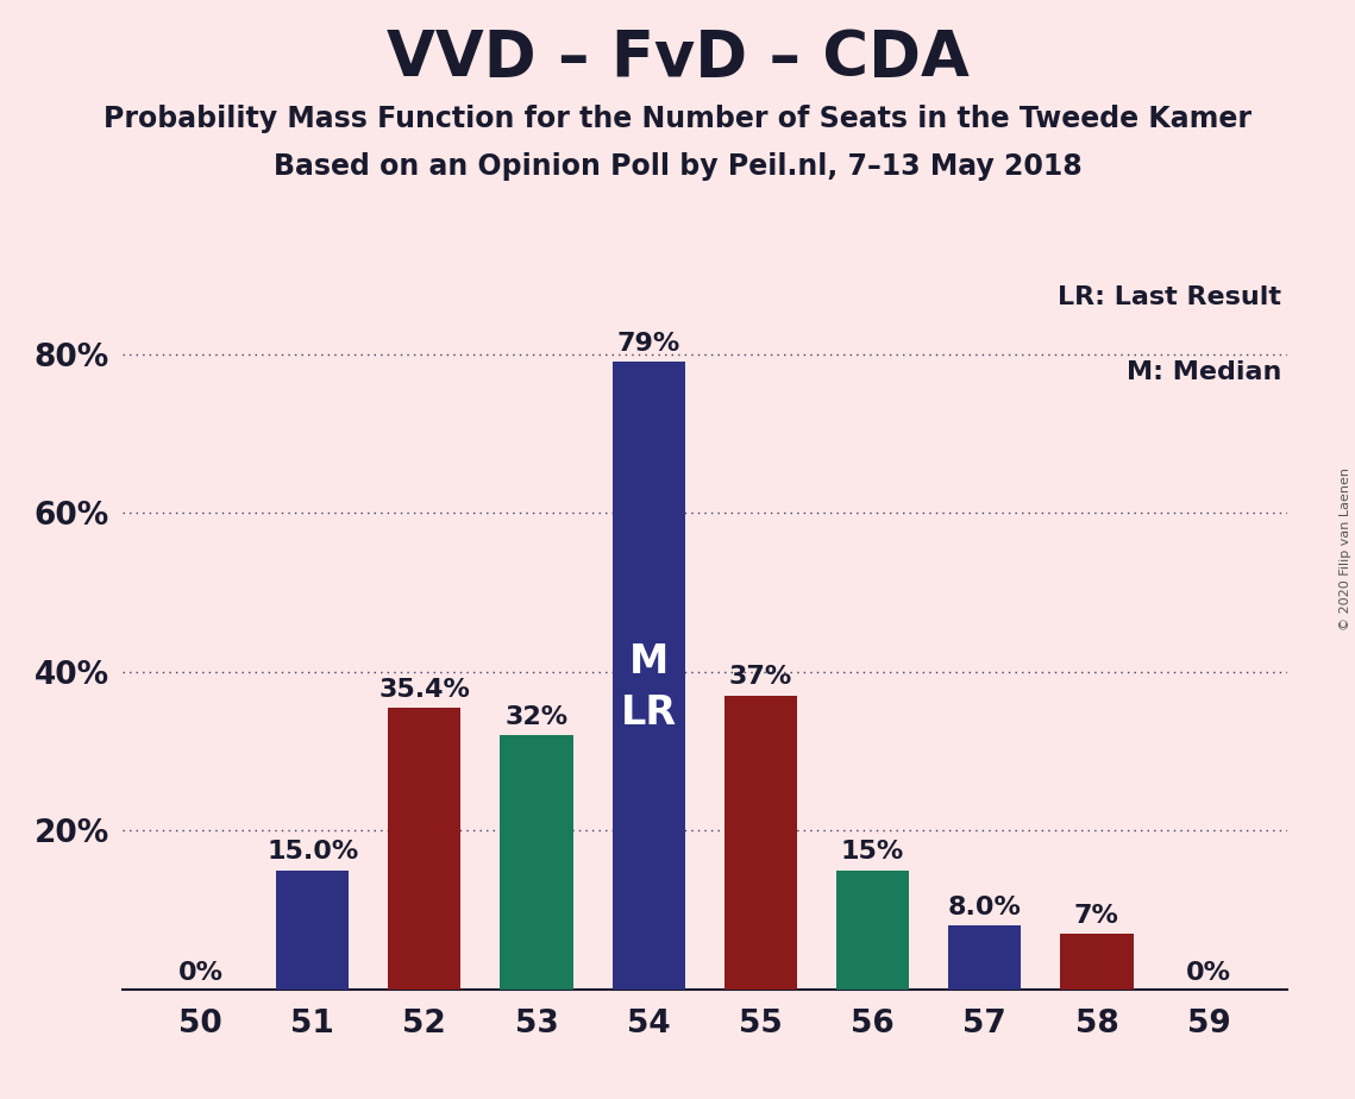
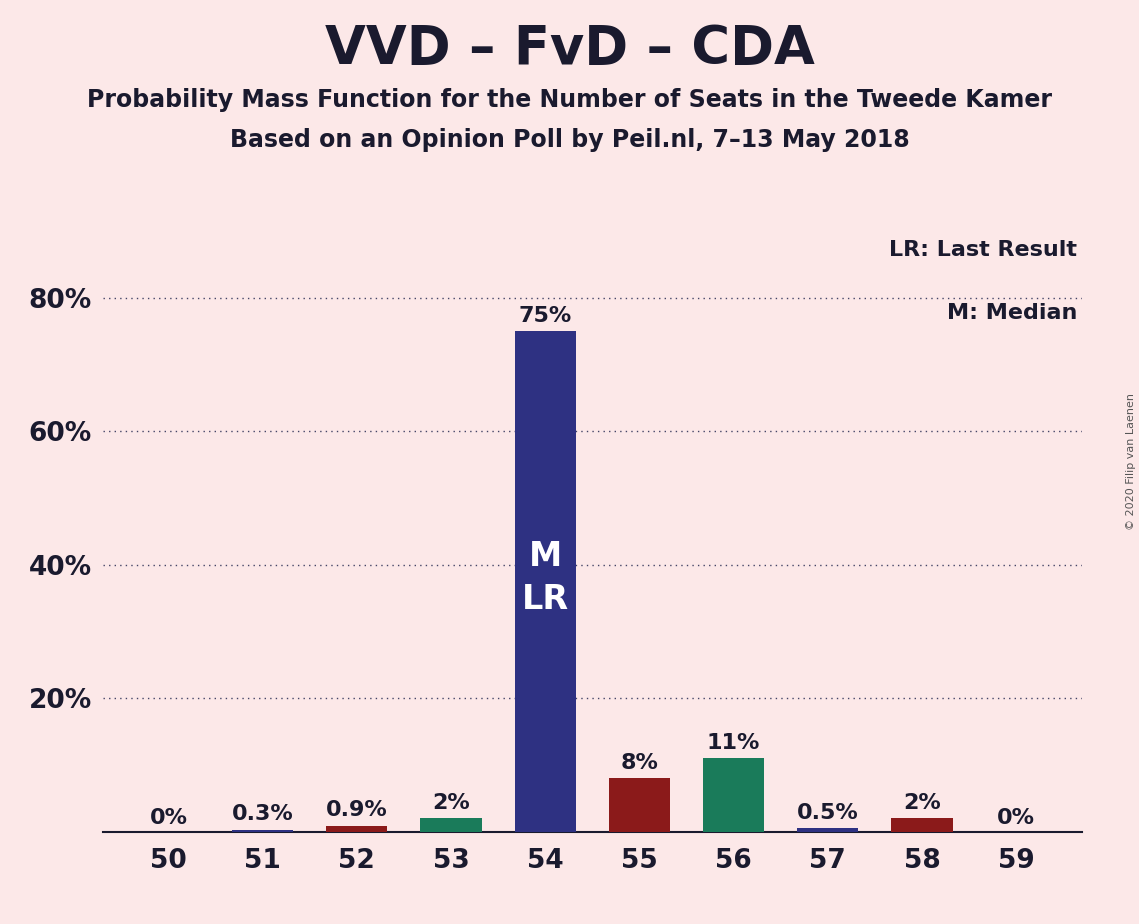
51: 15.0% -> 0.3%
52: 35.4% -> 0.9%
53: 32% -> 2%
54: 79% -> 75%
55: 37% -> 8%
56: 15% -> 11%
57: 8.0% -> 0.5%
58: 7% -> 2%
